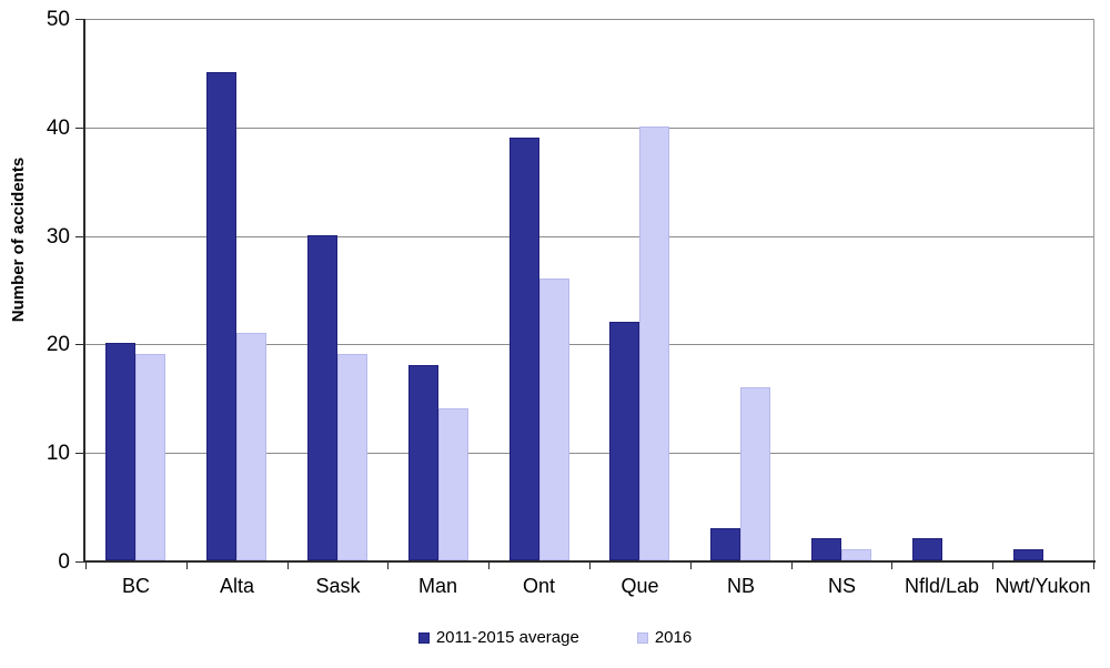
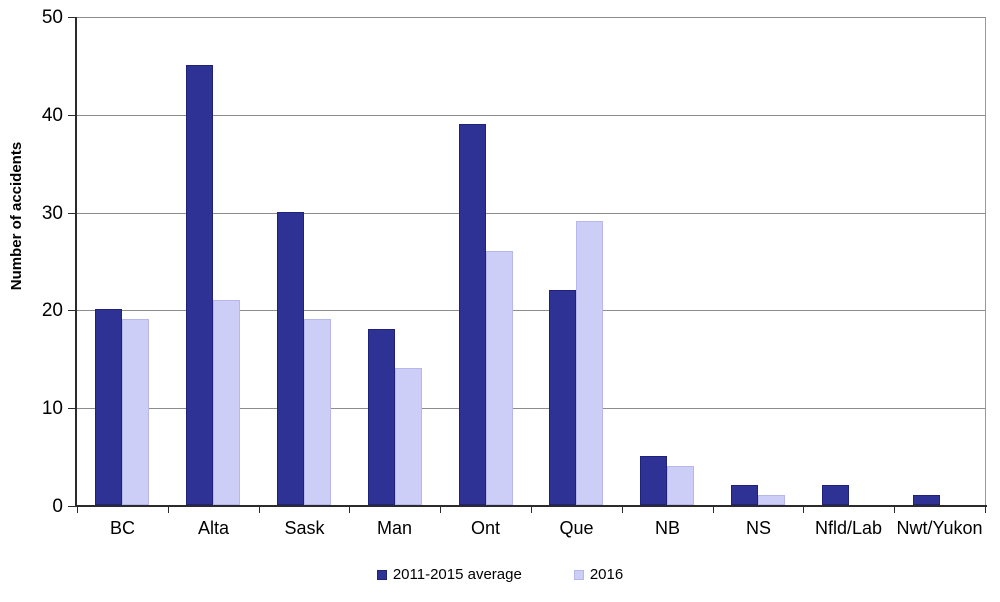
2016/Que: 40 -> 29
2011-2015 average/NB: 3 -> 5
2016/NB: 16 -> 4
